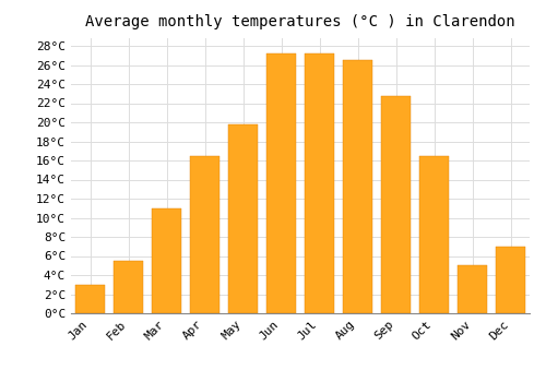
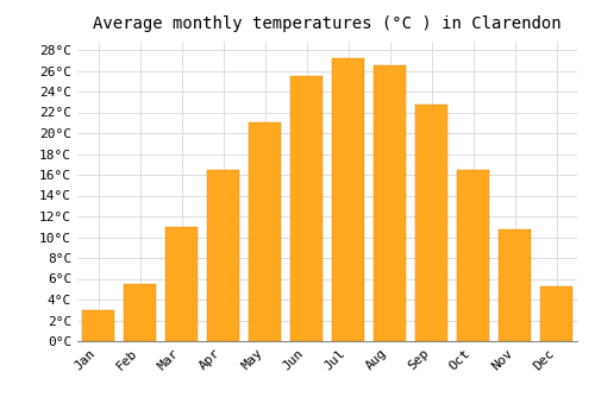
May: 19.8°C -> 21.0°C
Jun: 27.2°C -> 25.5°C
Nov: 5.0°C -> 10.7°C
Dec: 7.0°C -> 5.3°C
